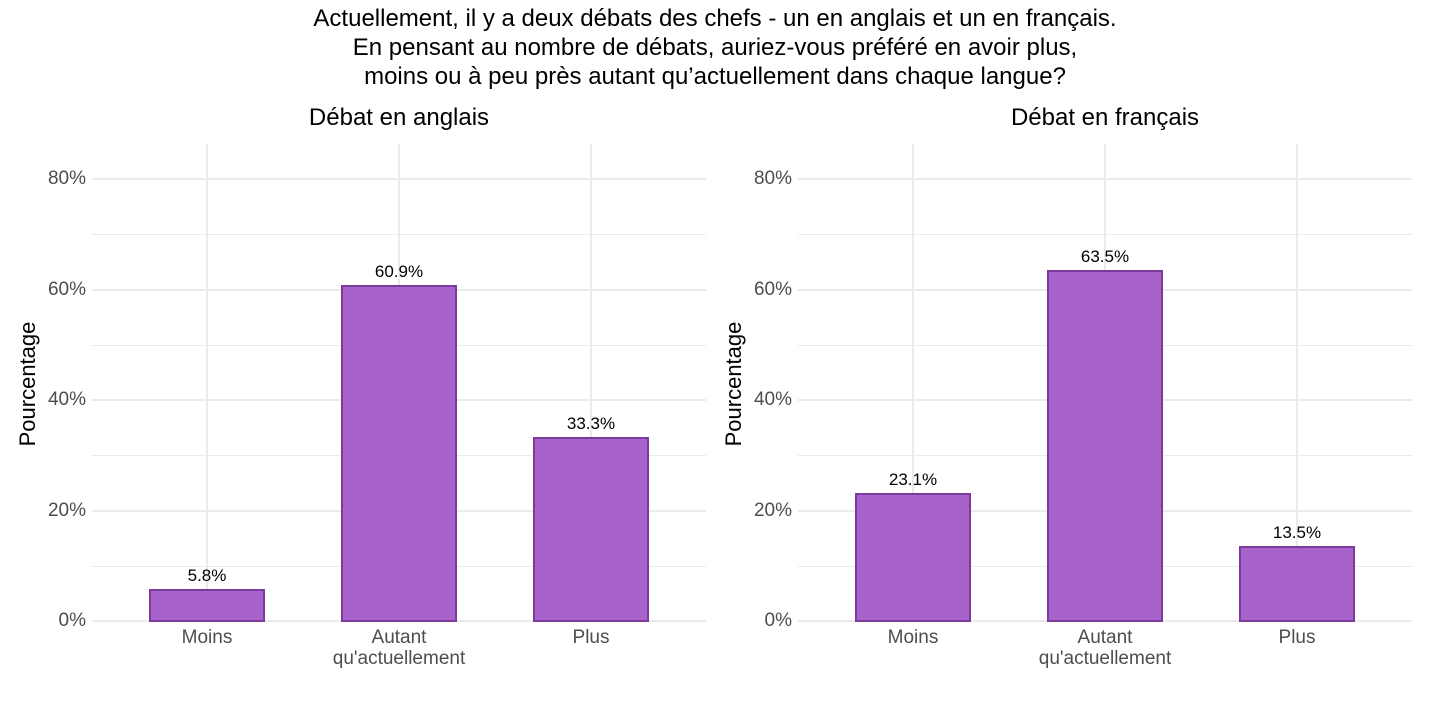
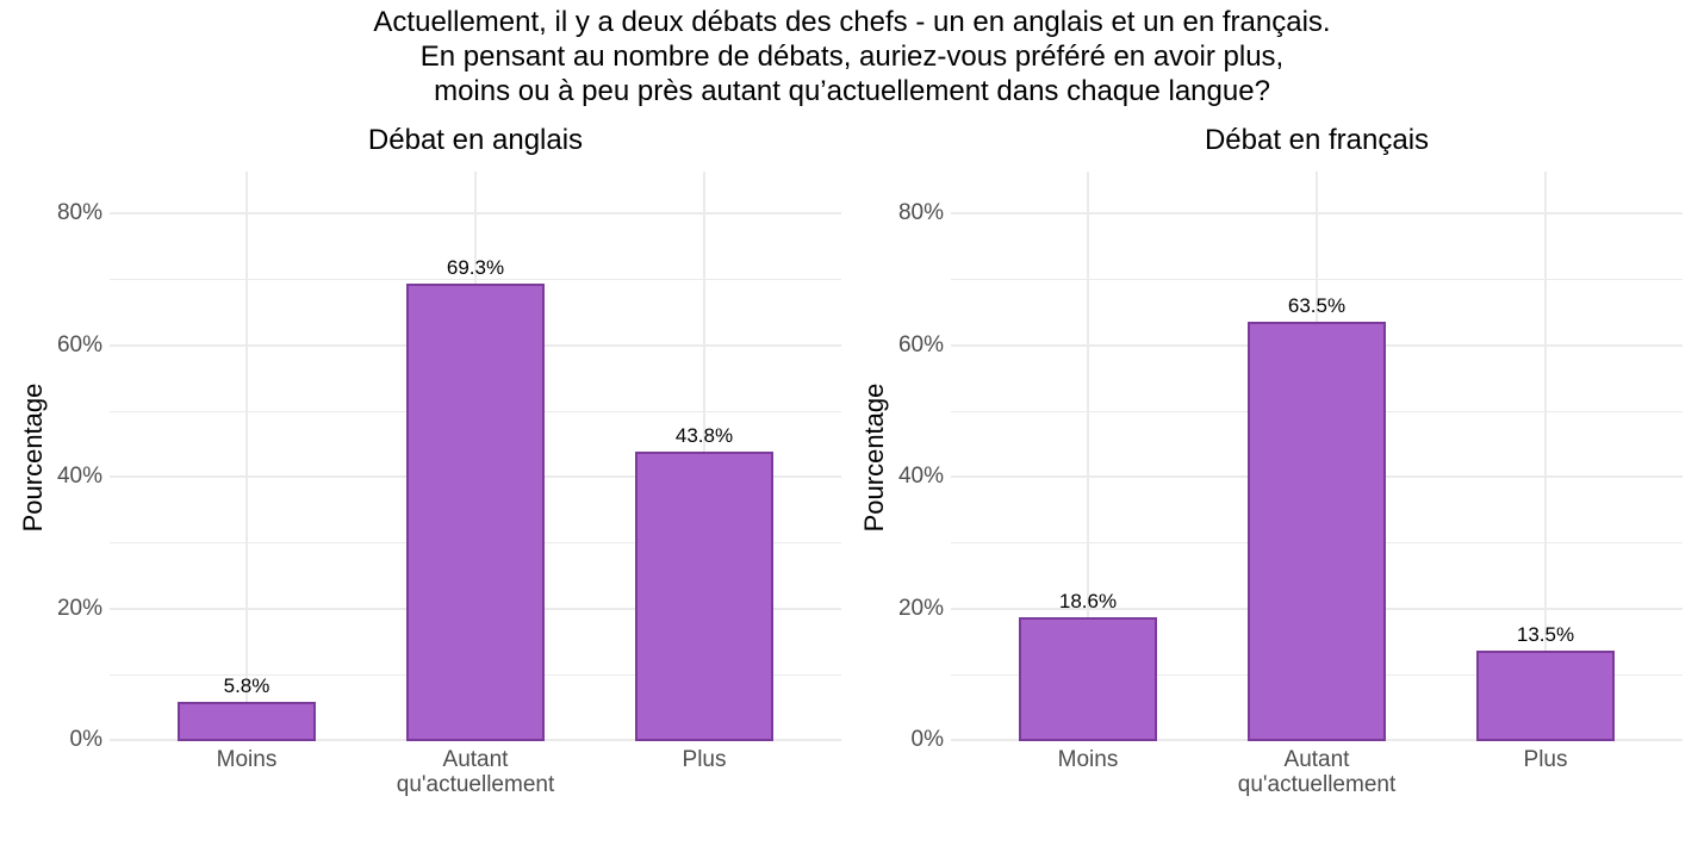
Débat en anglais/Autant qu'actuellement: 60.9% -> 69.3%
Débat en anglais/Plus: 33.3% -> 43.8%
Débat en français/Moins: 23.1% -> 18.6%
